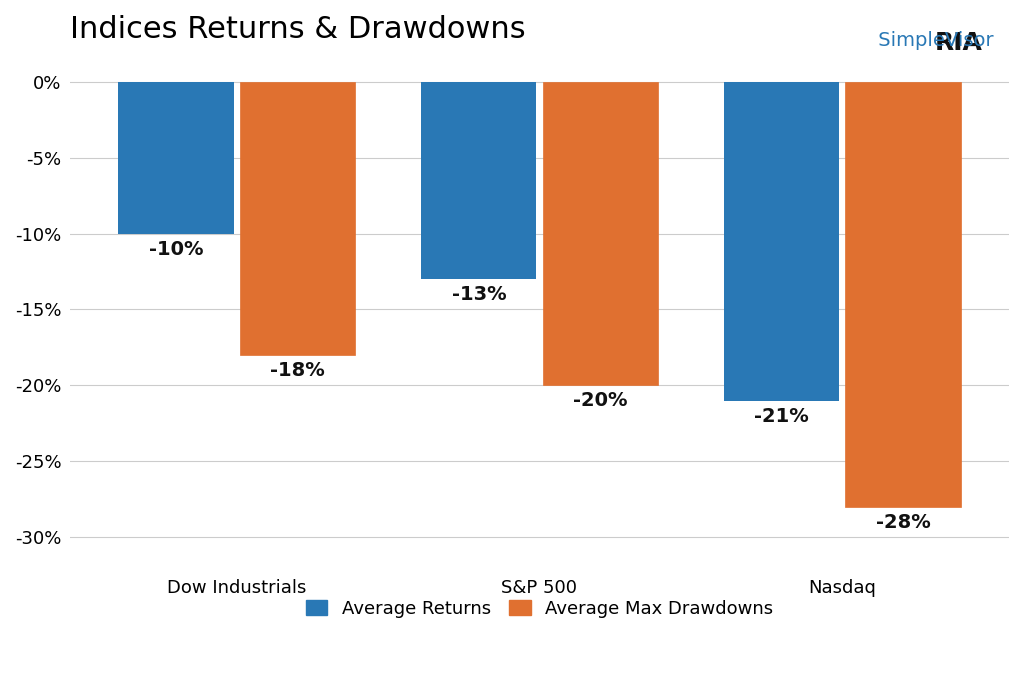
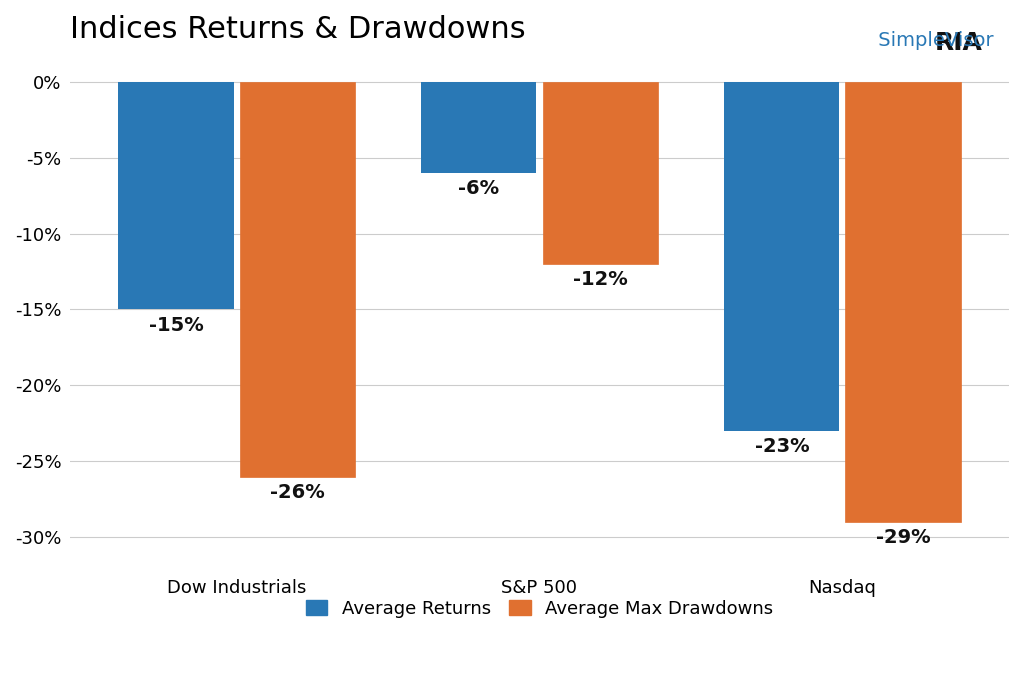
Average Returns/Dow Industrials: -10% -> -15%
Average Max Drawdowns/Dow Industrials: -18% -> -26%
Average Returns/S&P 500: -13% -> -6%
Average Max Drawdowns/S&P 500: -20% -> -12%
Average Returns/Nasdaq: -21% -> -23%
Average Max Drawdowns/Nasdaq: -28% -> -29%
